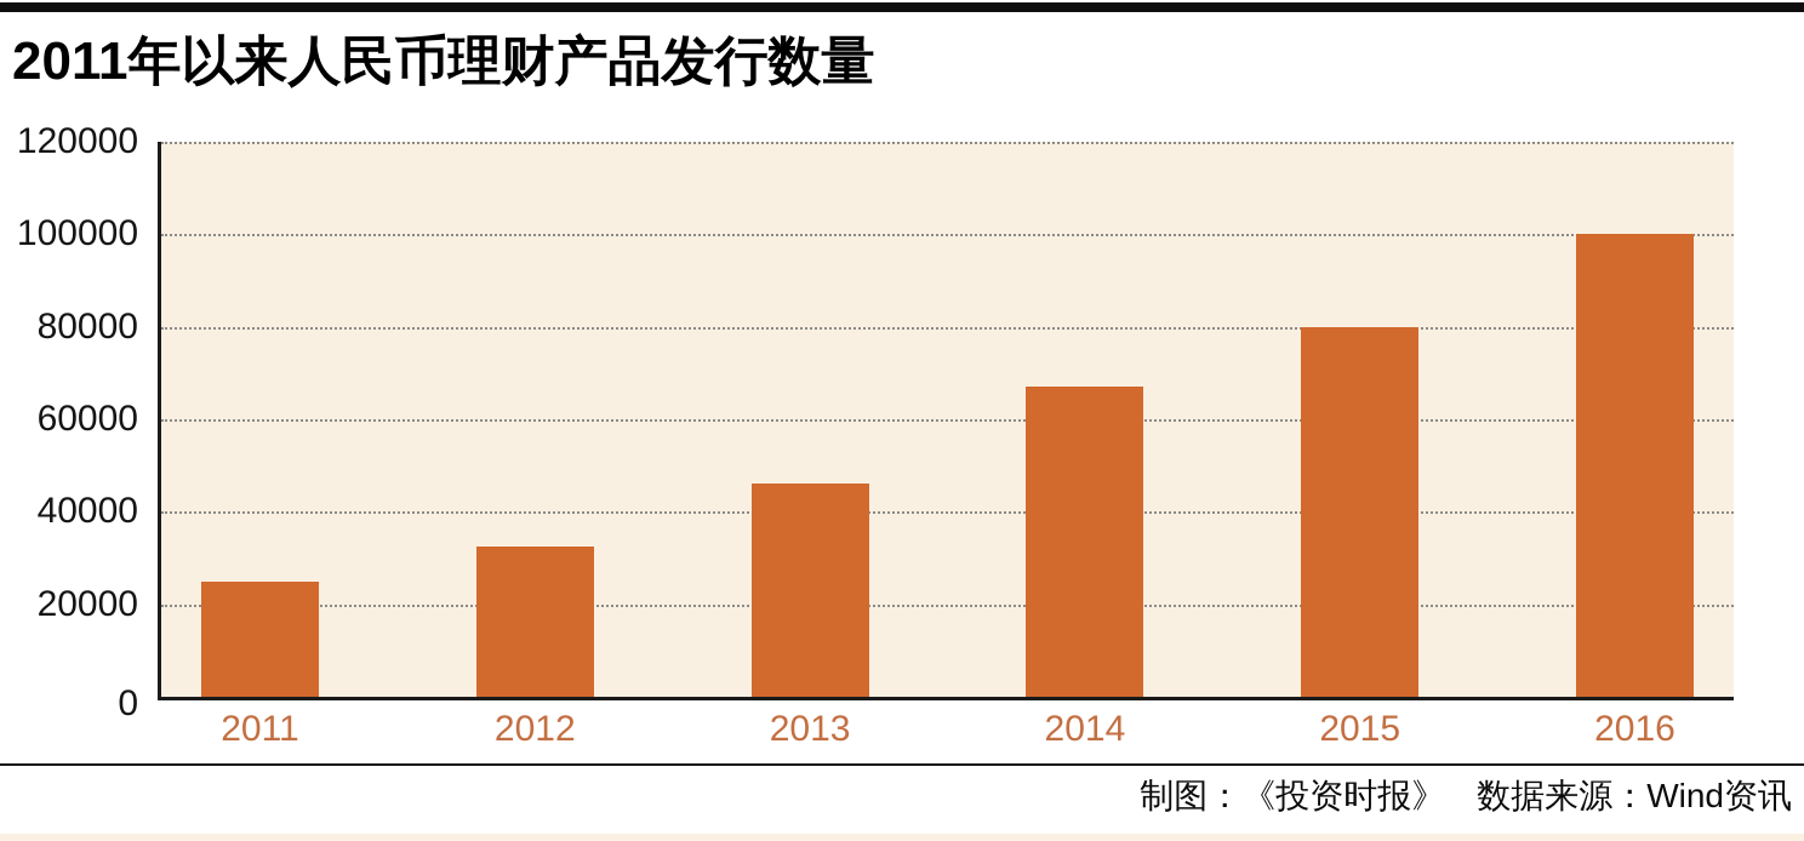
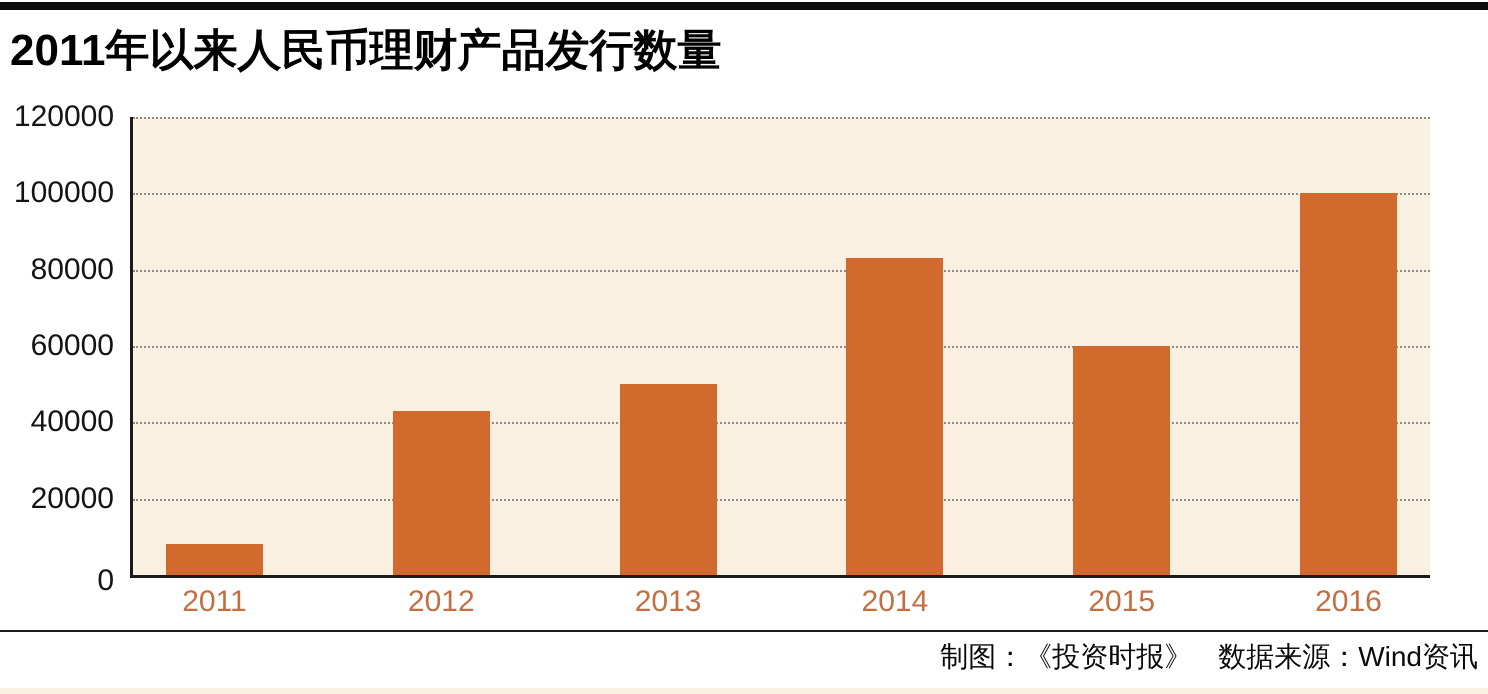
2011: 25000 -> 8000
2012: 32000 -> 43000
2013: 46000 -> 50000
2014: 67000 -> 83000
2015: 80000 -> 60000
